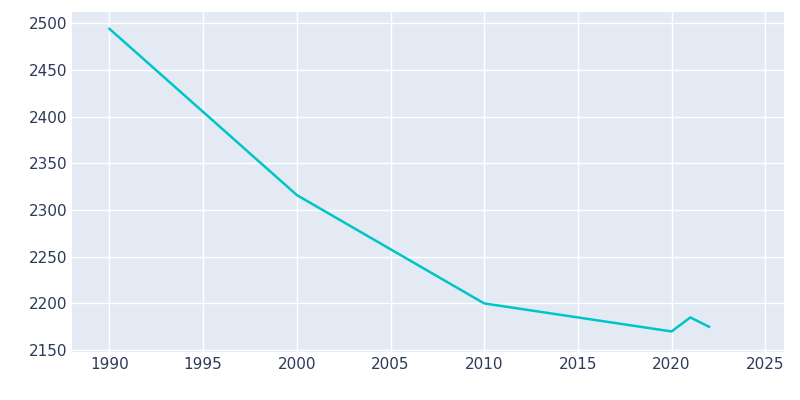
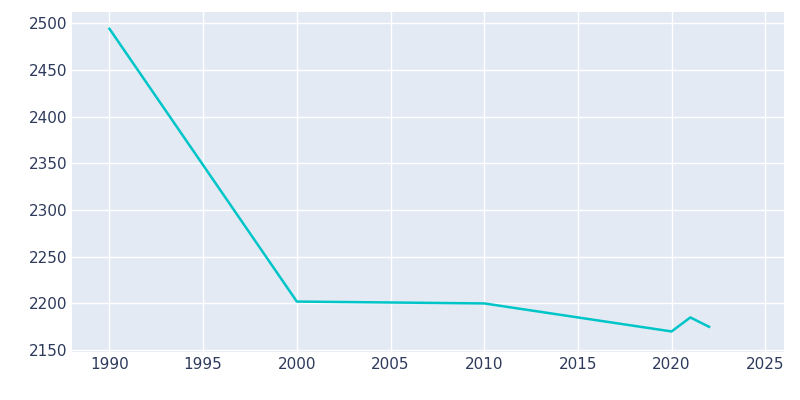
2000: 2316 -> 2202
